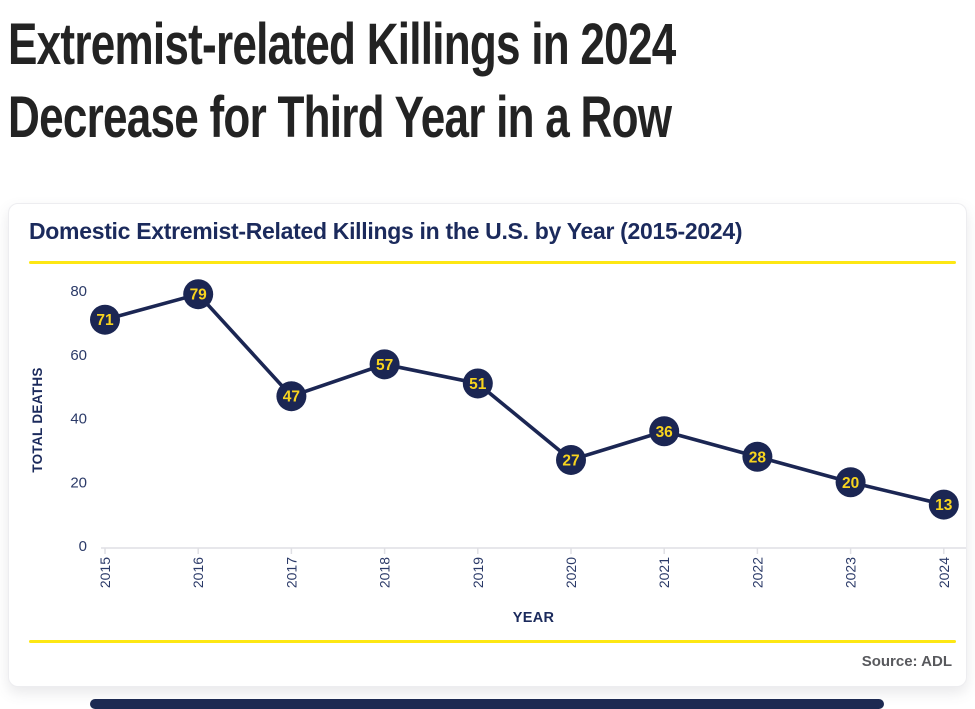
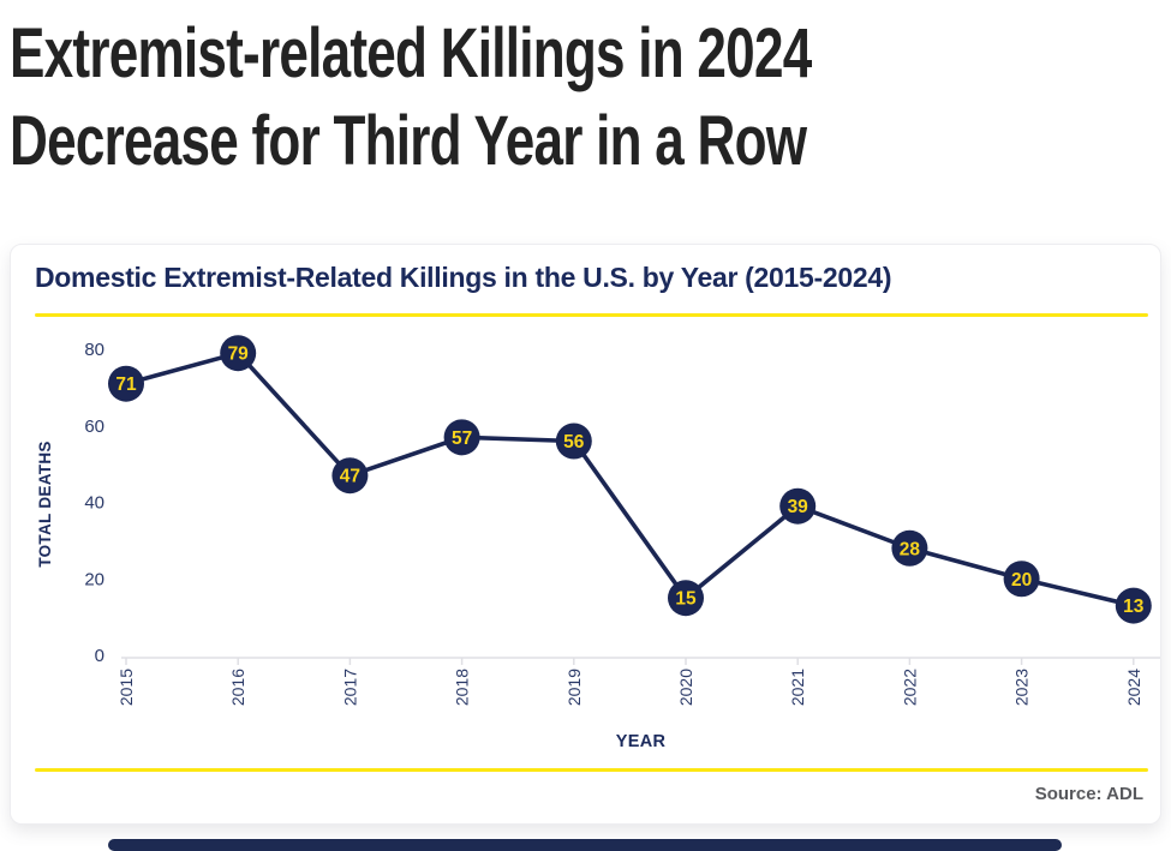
2019: 51 -> 56
2020: 27 -> 15
2021: 36 -> 39
